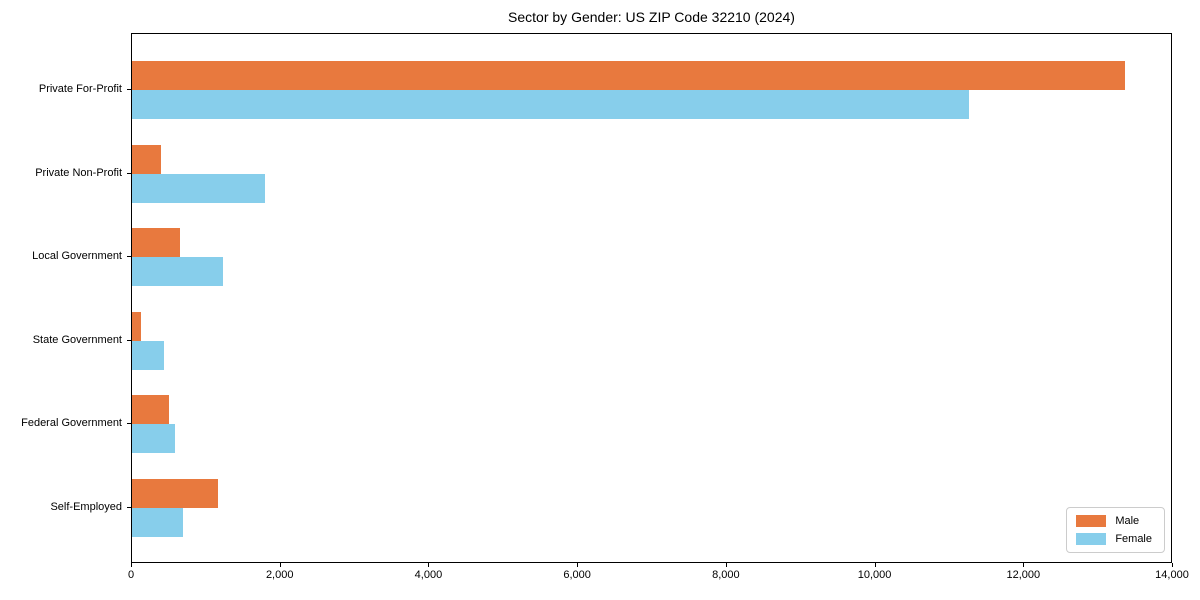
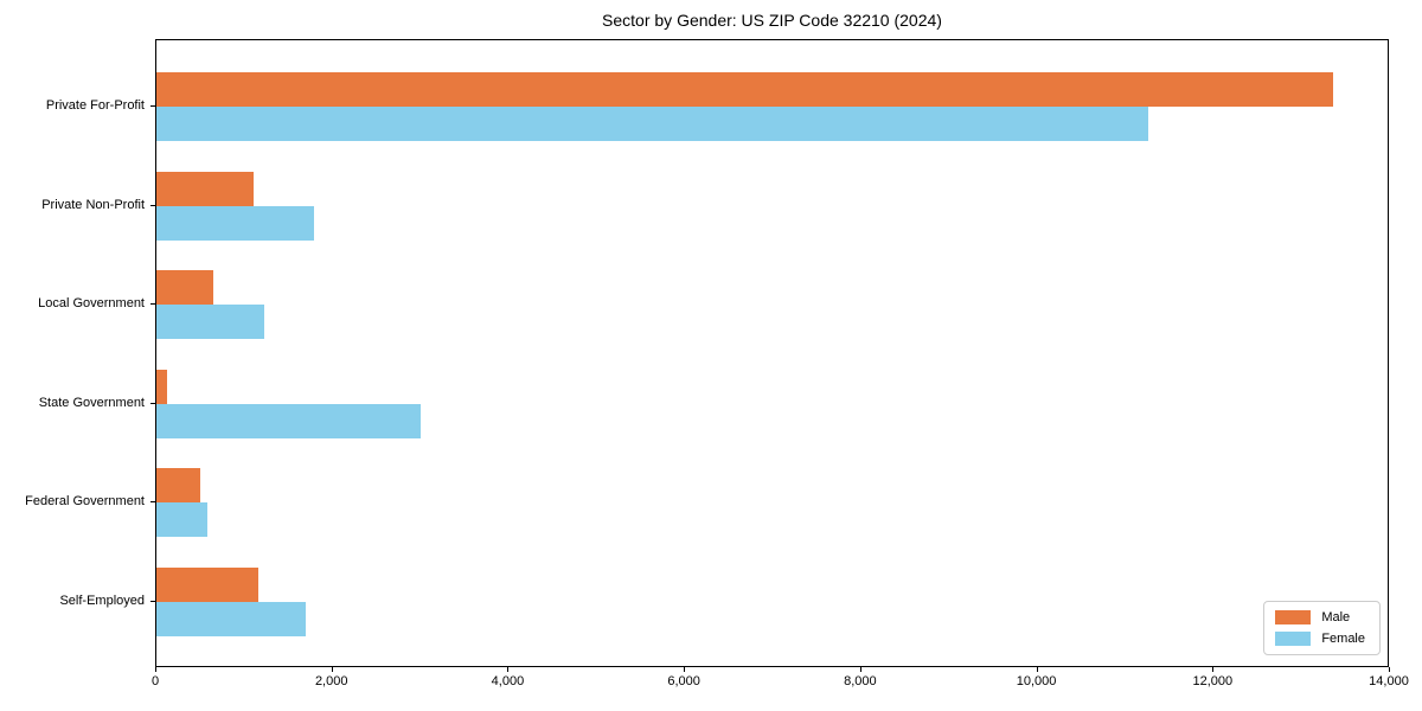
Male/Private Non-Profit: 400 -> 1100
Female/State Government: 400 -> 3000
Female/Self-Employed: 700 -> 1700
